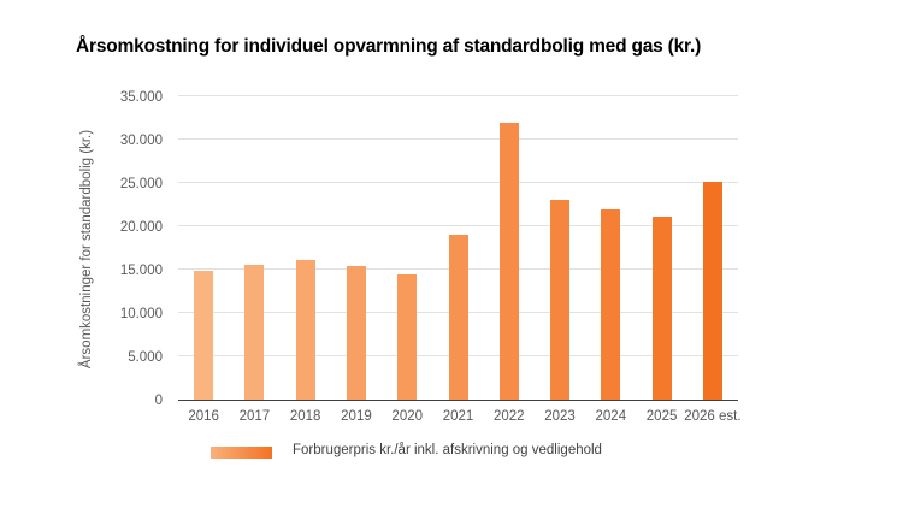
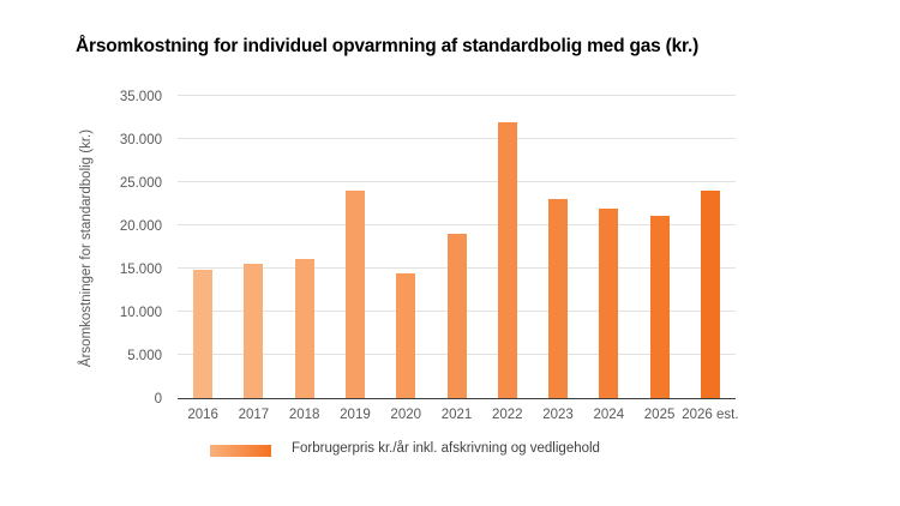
2019: 15000 -> 24000
2026 est.: 25000 -> 24000
